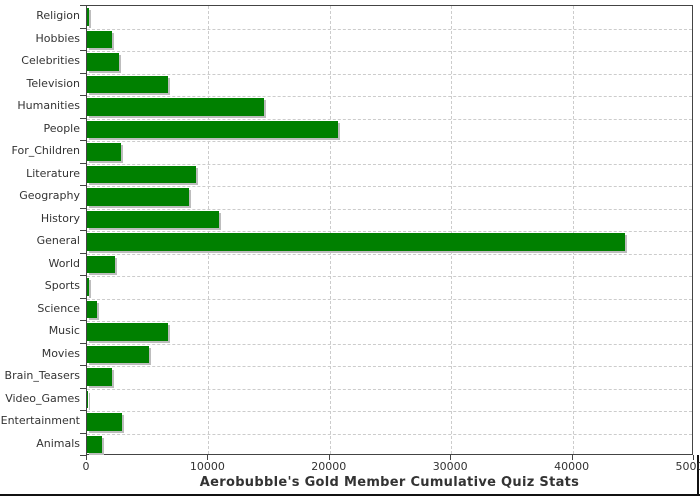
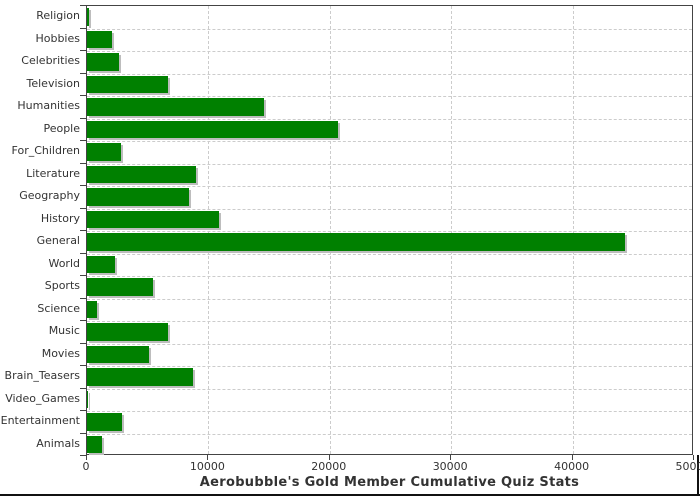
Sports: 100 -> 5400
Brain_Teasers: 2100 -> 8700
